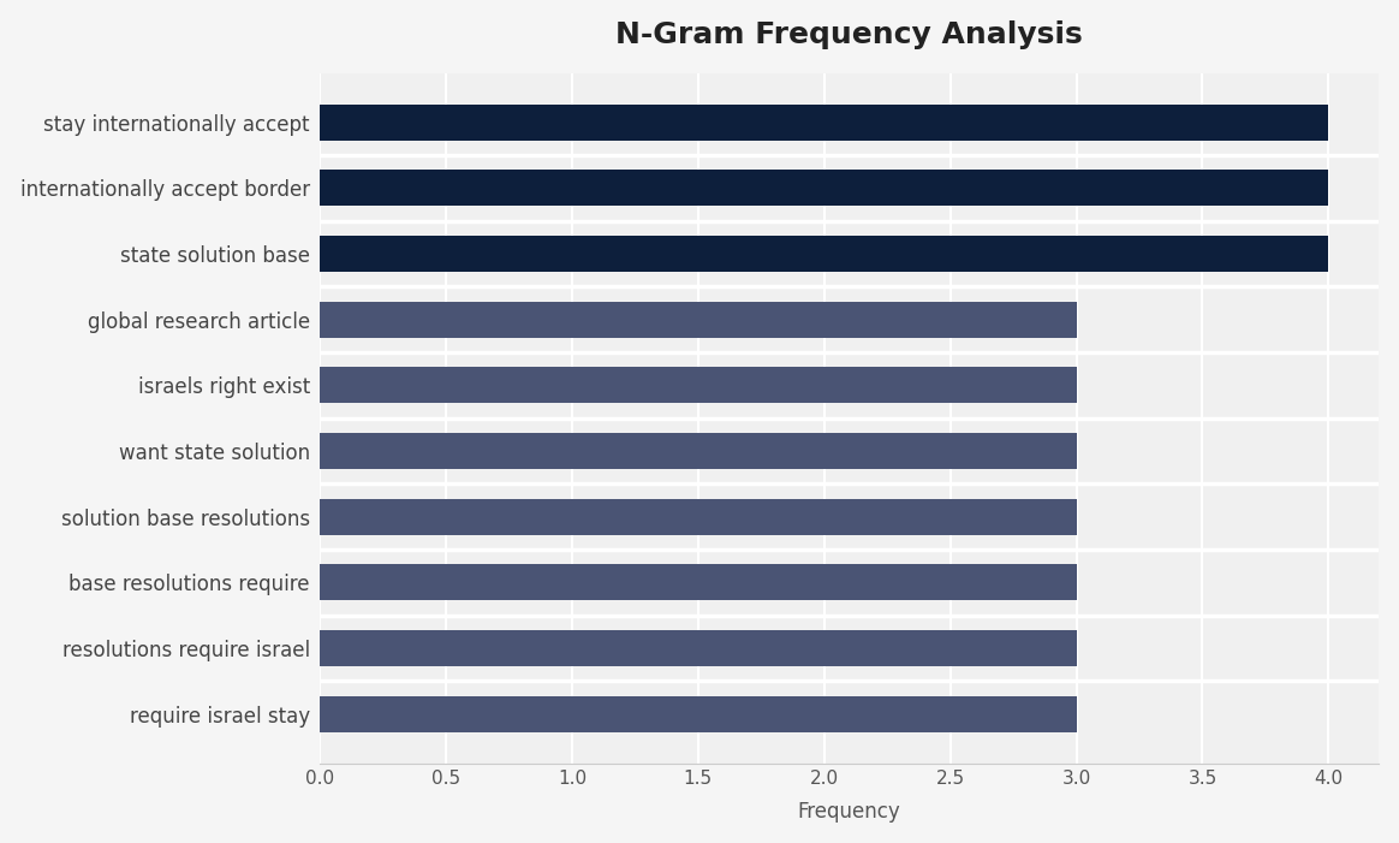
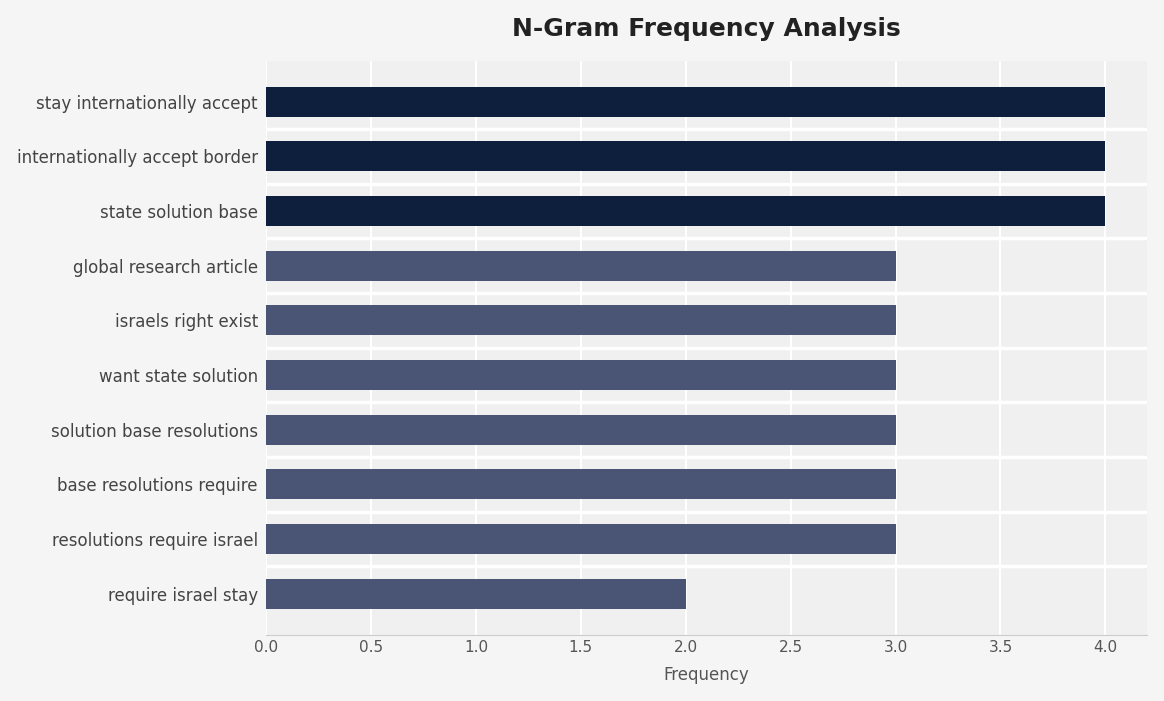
require israel stay: 3 -> 2
